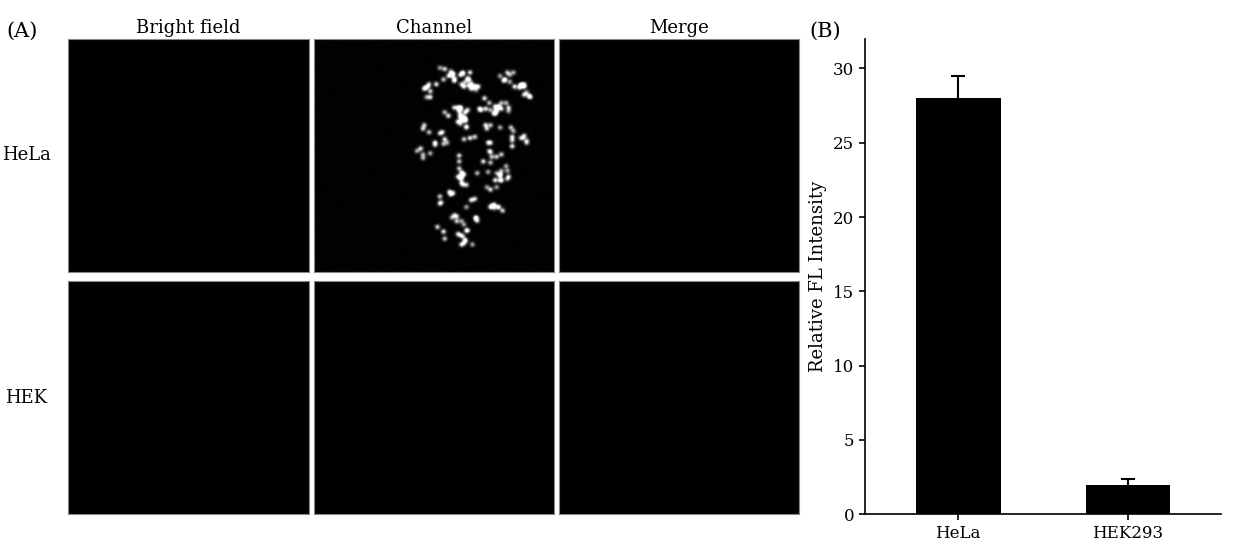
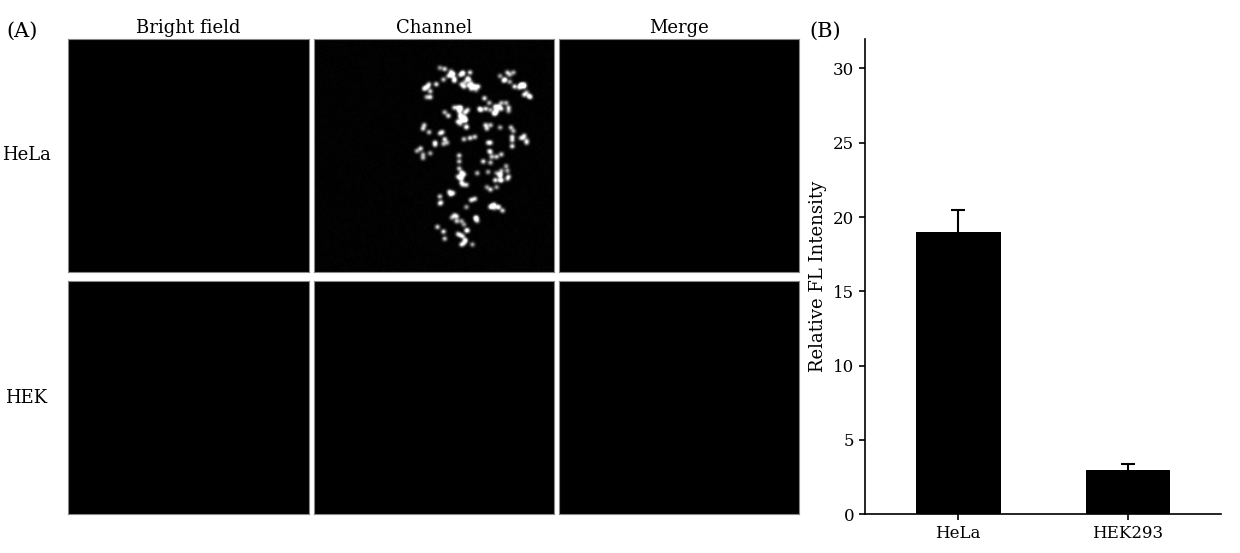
HeLa: 28 -> 19
HEK293: 2 -> 3
